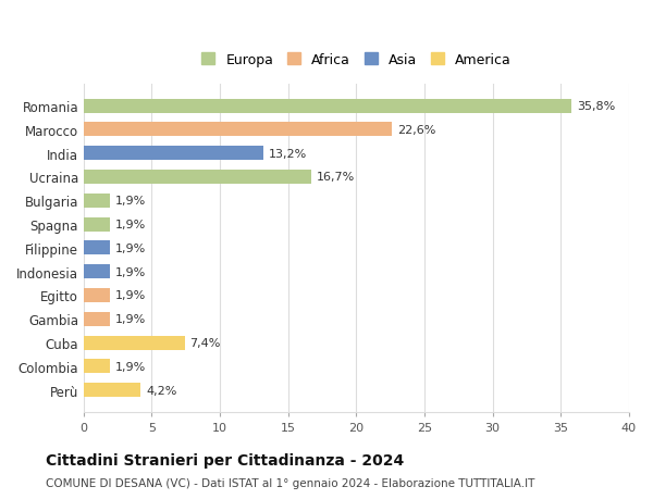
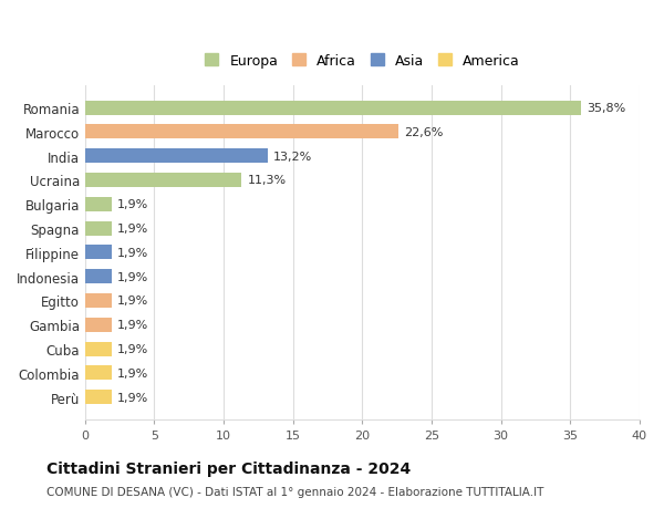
Ucraina: 16,7% -> 11,3%
Cuba: 7,4% -> 1,9%
Perù: 4,2% -> 1,9%
